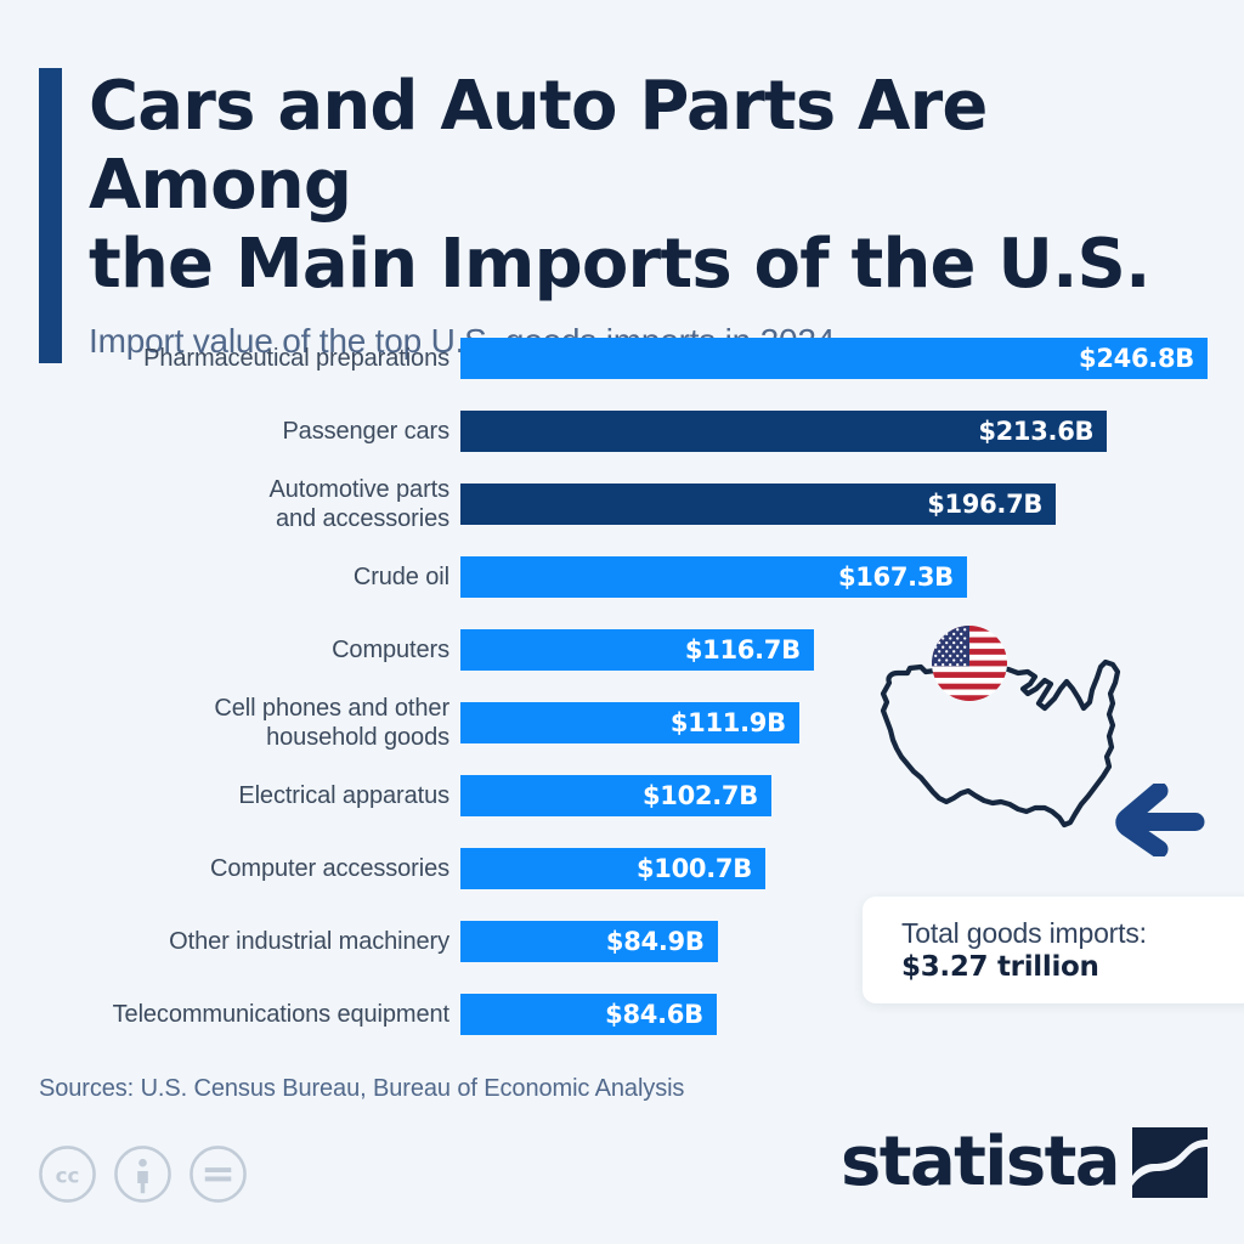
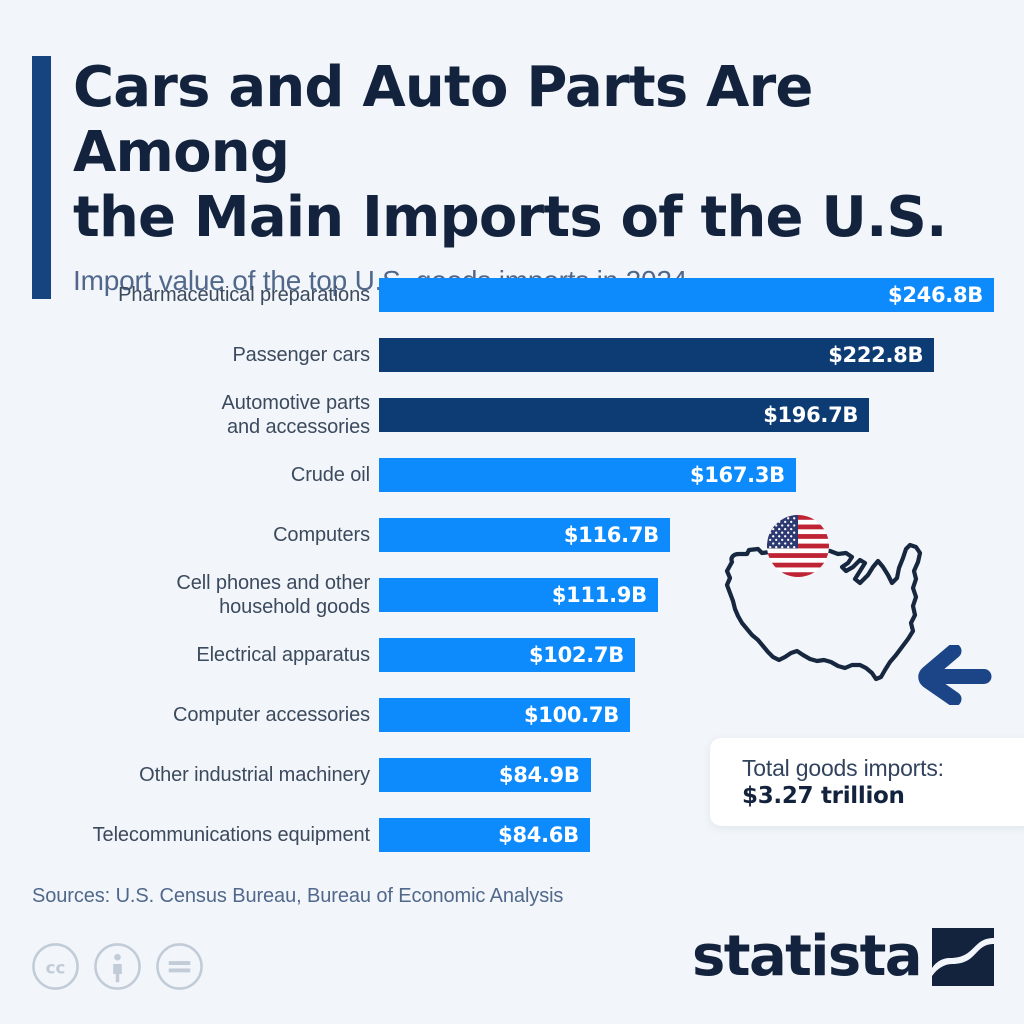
Passenger cars: $213.6B -> $222.8B
